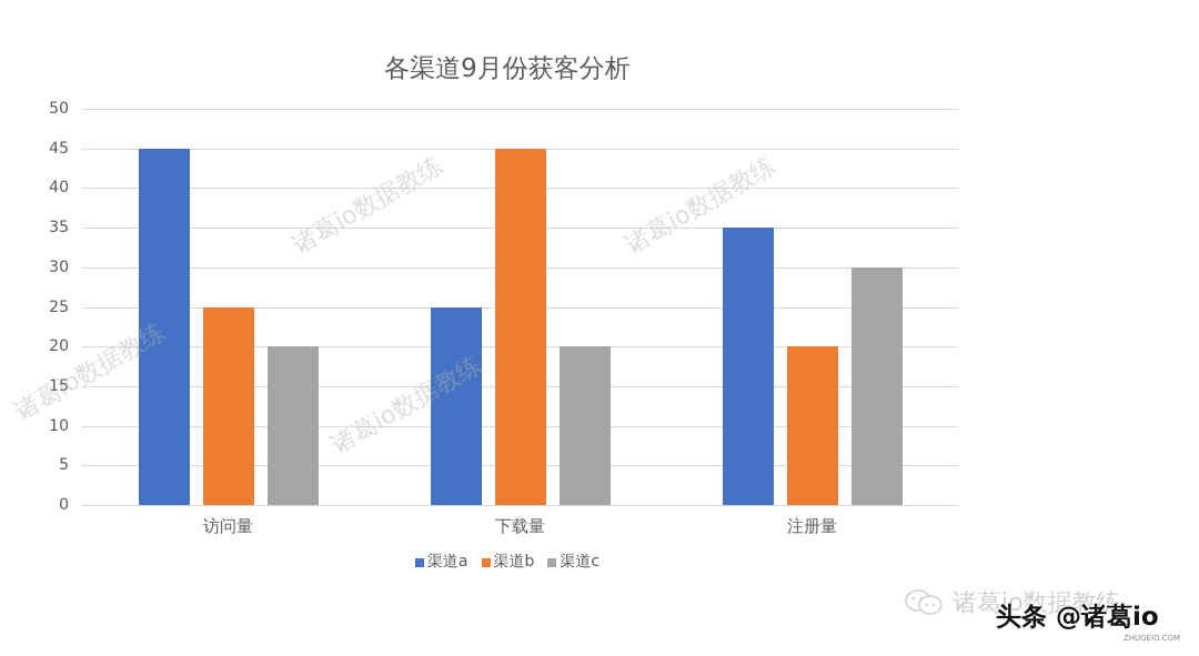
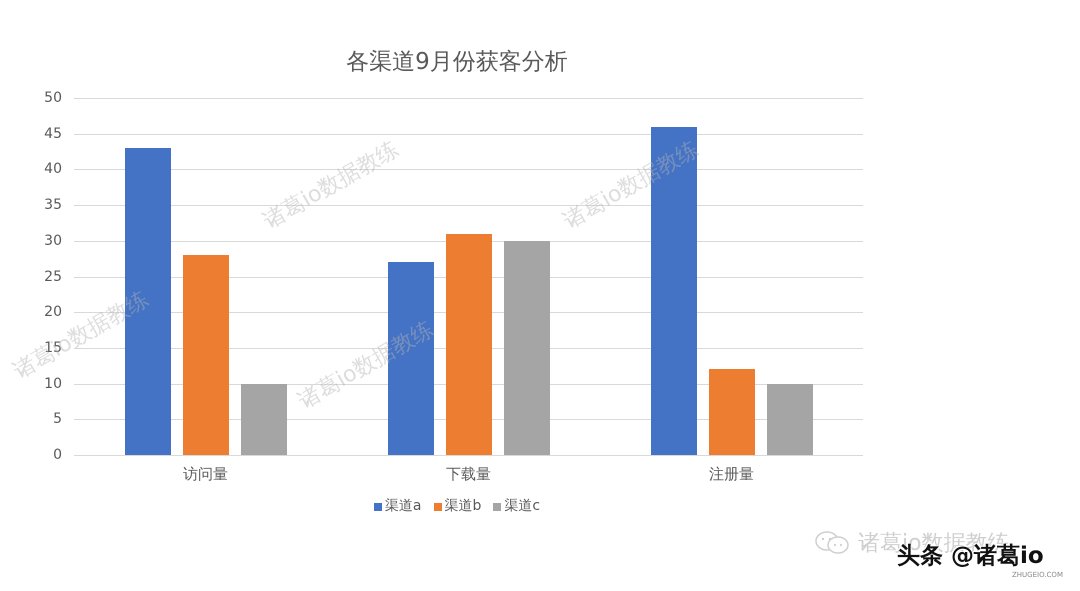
渠道a/访问量: 45 -> 43
渠道b/访问量: 25 -> 28
渠道c/访问量: 20 -> 10
渠道a/下载量: 25 -> 27
渠道b/下载量: 45 -> 31
渠道c/下载量: 20 -> 30
渠道a/注册量: 35 -> 46
渠道b/注册量: 20 -> 12
渠道c/注册量: 30 -> 10
